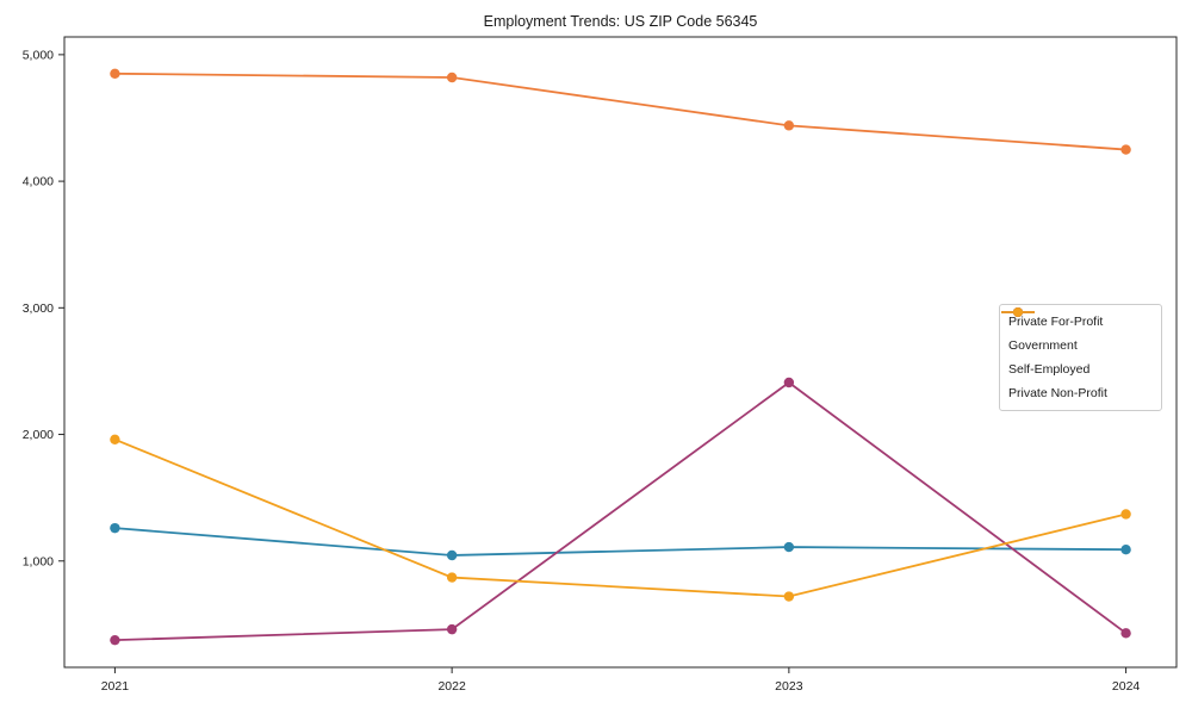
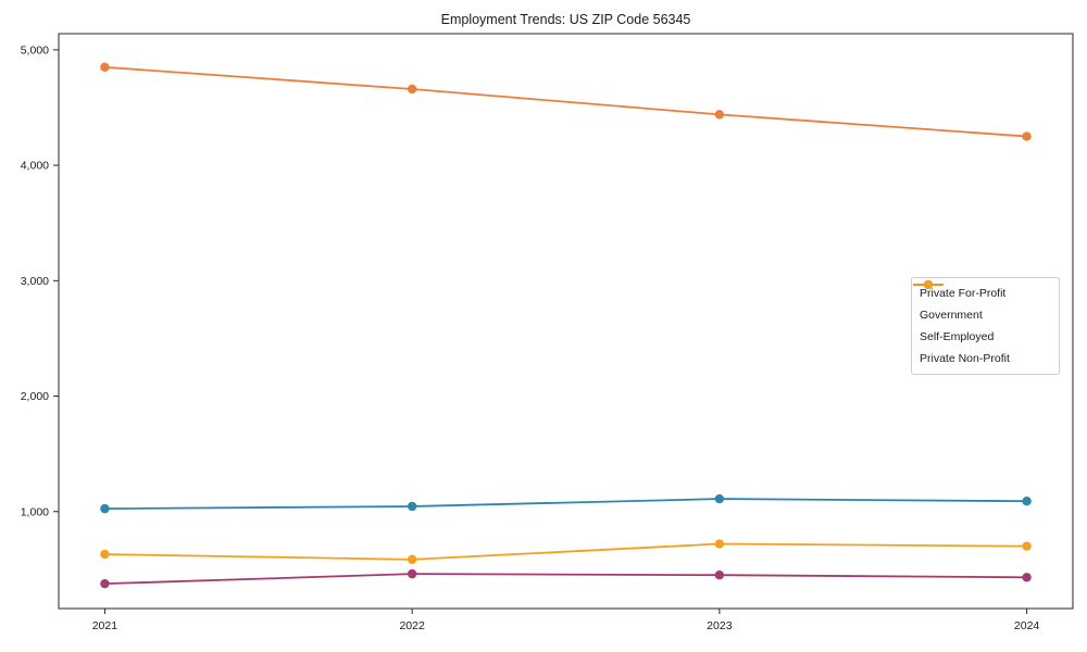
Government/2021: 1260 -> 1020
Private Non-Profit/2021: 1960 -> 630
Private For-Profit/2022: 4820 -> 4660
Private Non-Profit/2022: 870 -> 580
Self-Employed/2023: 2410 -> 450
Private Non-Profit/2024: 1370 -> 700
